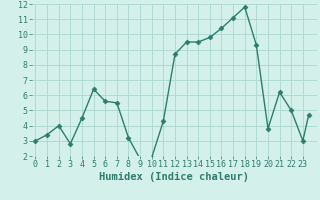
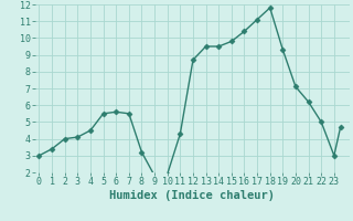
3: 2.8 -> 4.1
5: 6.4 -> 5.5
20: 3.8 -> 7.1
